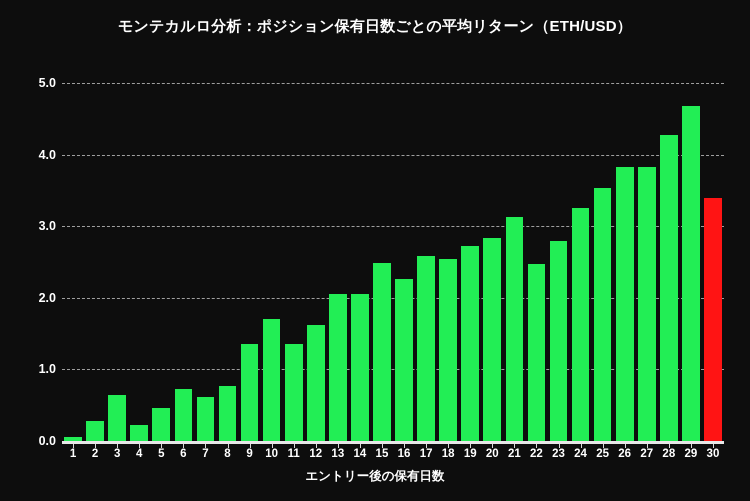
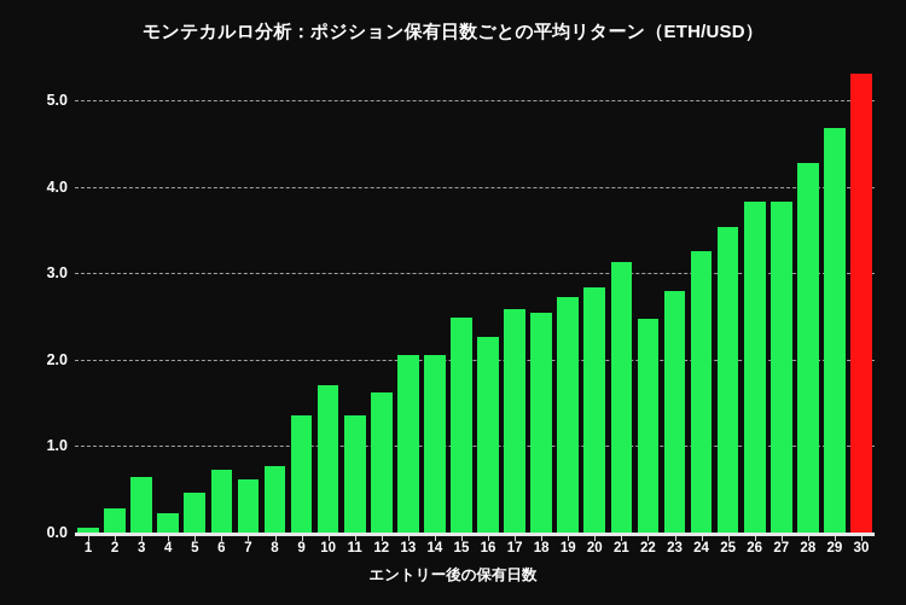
30: 3.4 -> 5.3
